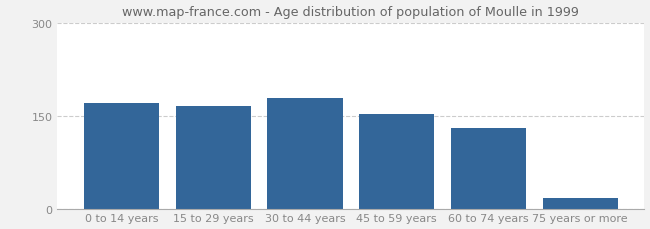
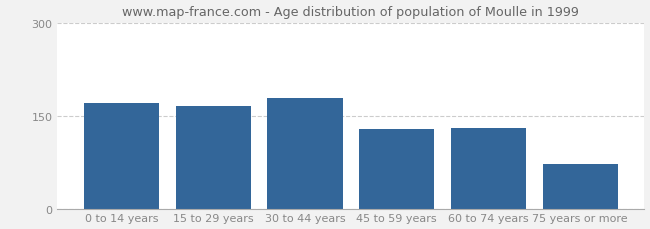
45 to 59 years: 152 -> 128
75 years or more: 17 -> 72
